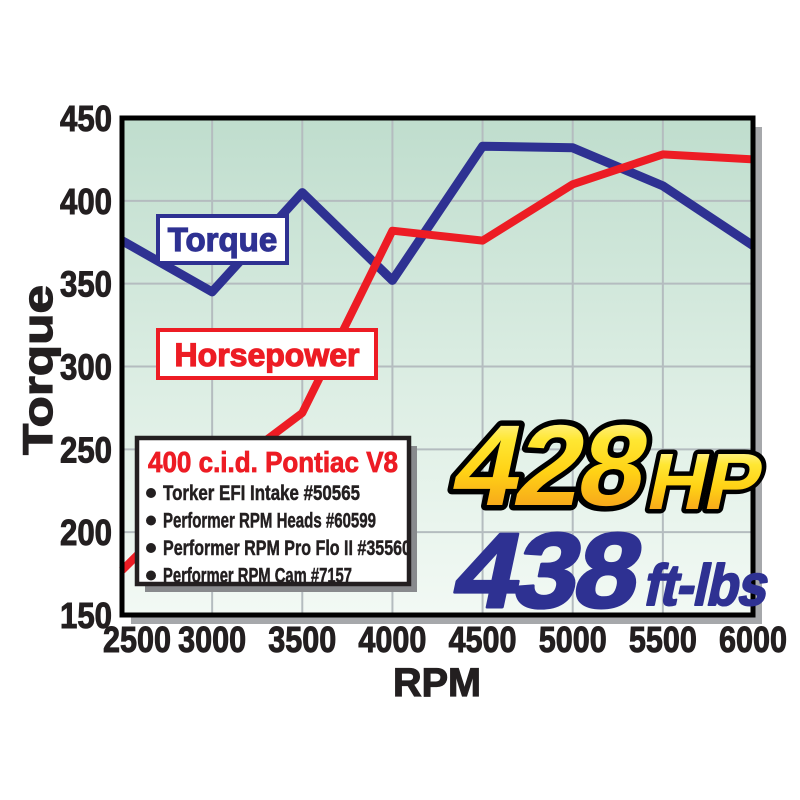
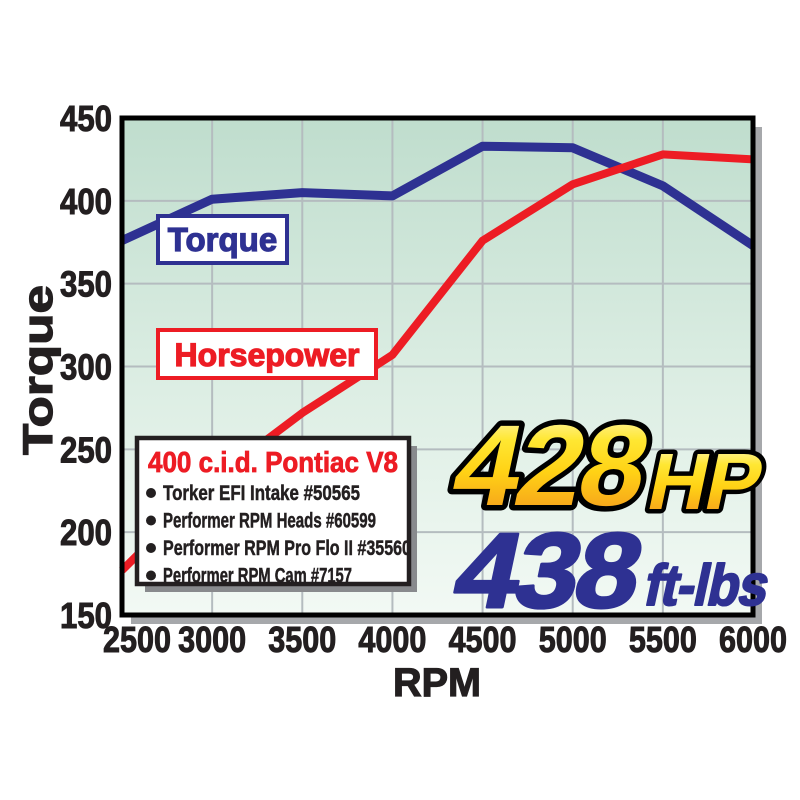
Torque/3000: 345 -> 401
Torque/4000: 352 -> 403
Horsepower/4000: 382 -> 307
